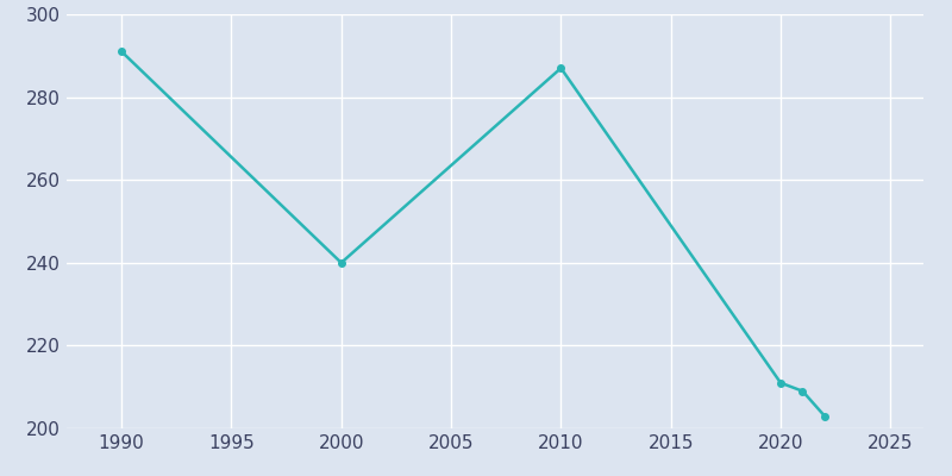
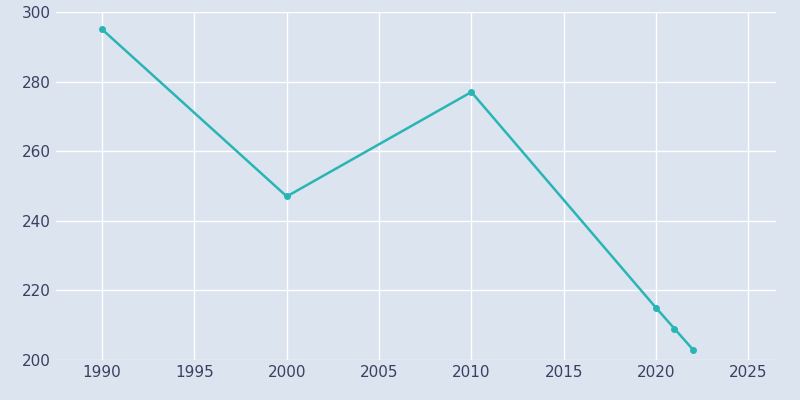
1990: 291 -> 295
2000: 240 -> 247
2010: 287 -> 277
2020: 211 -> 215
